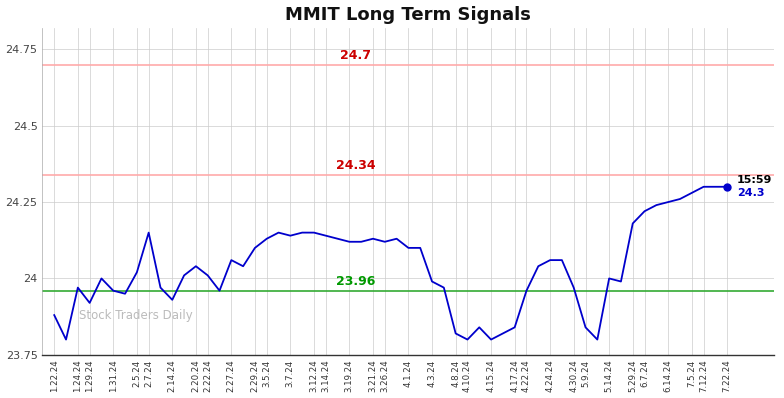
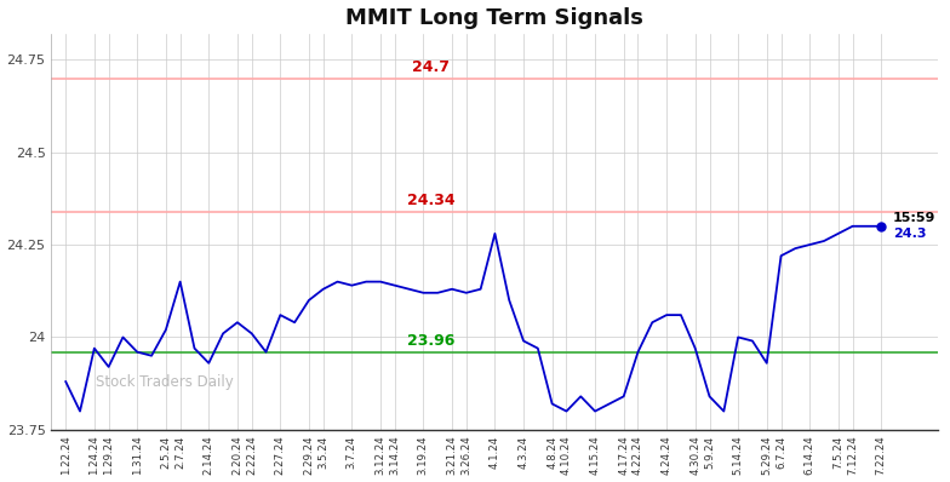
4.1.24: 24.10 -> 24.28
5.29.24: 24.18 -> 23.93
